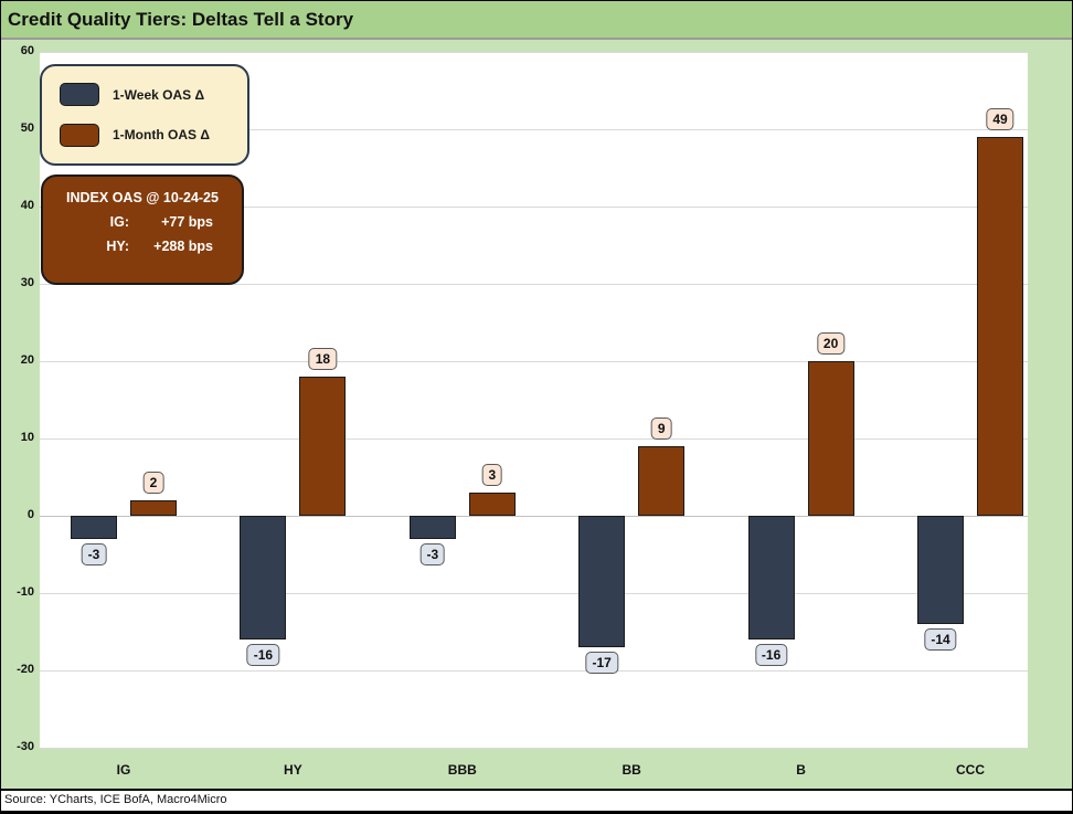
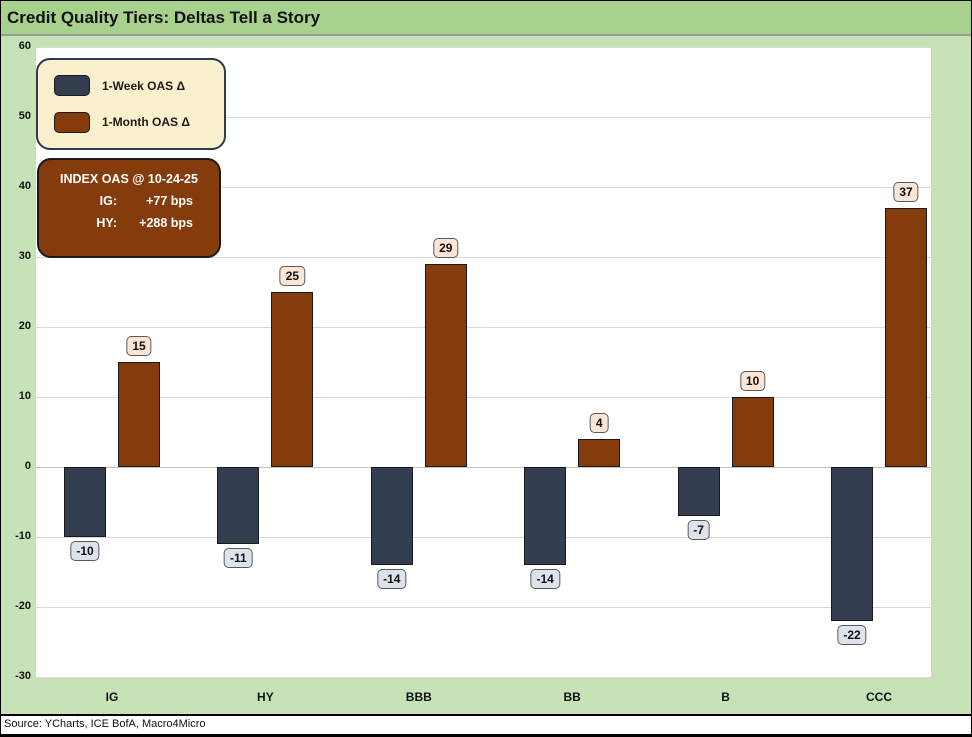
1-Week OAS Δ/IG: -3 -> -10
1-Month OAS Δ/IG: 2 -> 15
1-Week OAS Δ/HY: -16 -> -11
1-Month OAS Δ/HY: 18 -> 25
1-Week OAS Δ/BBB: -3 -> -14
1-Month OAS Δ/BBB: 3 -> 29
1-Week OAS Δ/BB: -17 -> -14
1-Month OAS Δ/BB: 9 -> 4
1-Week OAS Δ/B: -16 -> -7
1-Month OAS Δ/B: 20 -> 10
1-Week OAS Δ/CCC: -14 -> -22
1-Month OAS Δ/CCC: 49 -> 37
